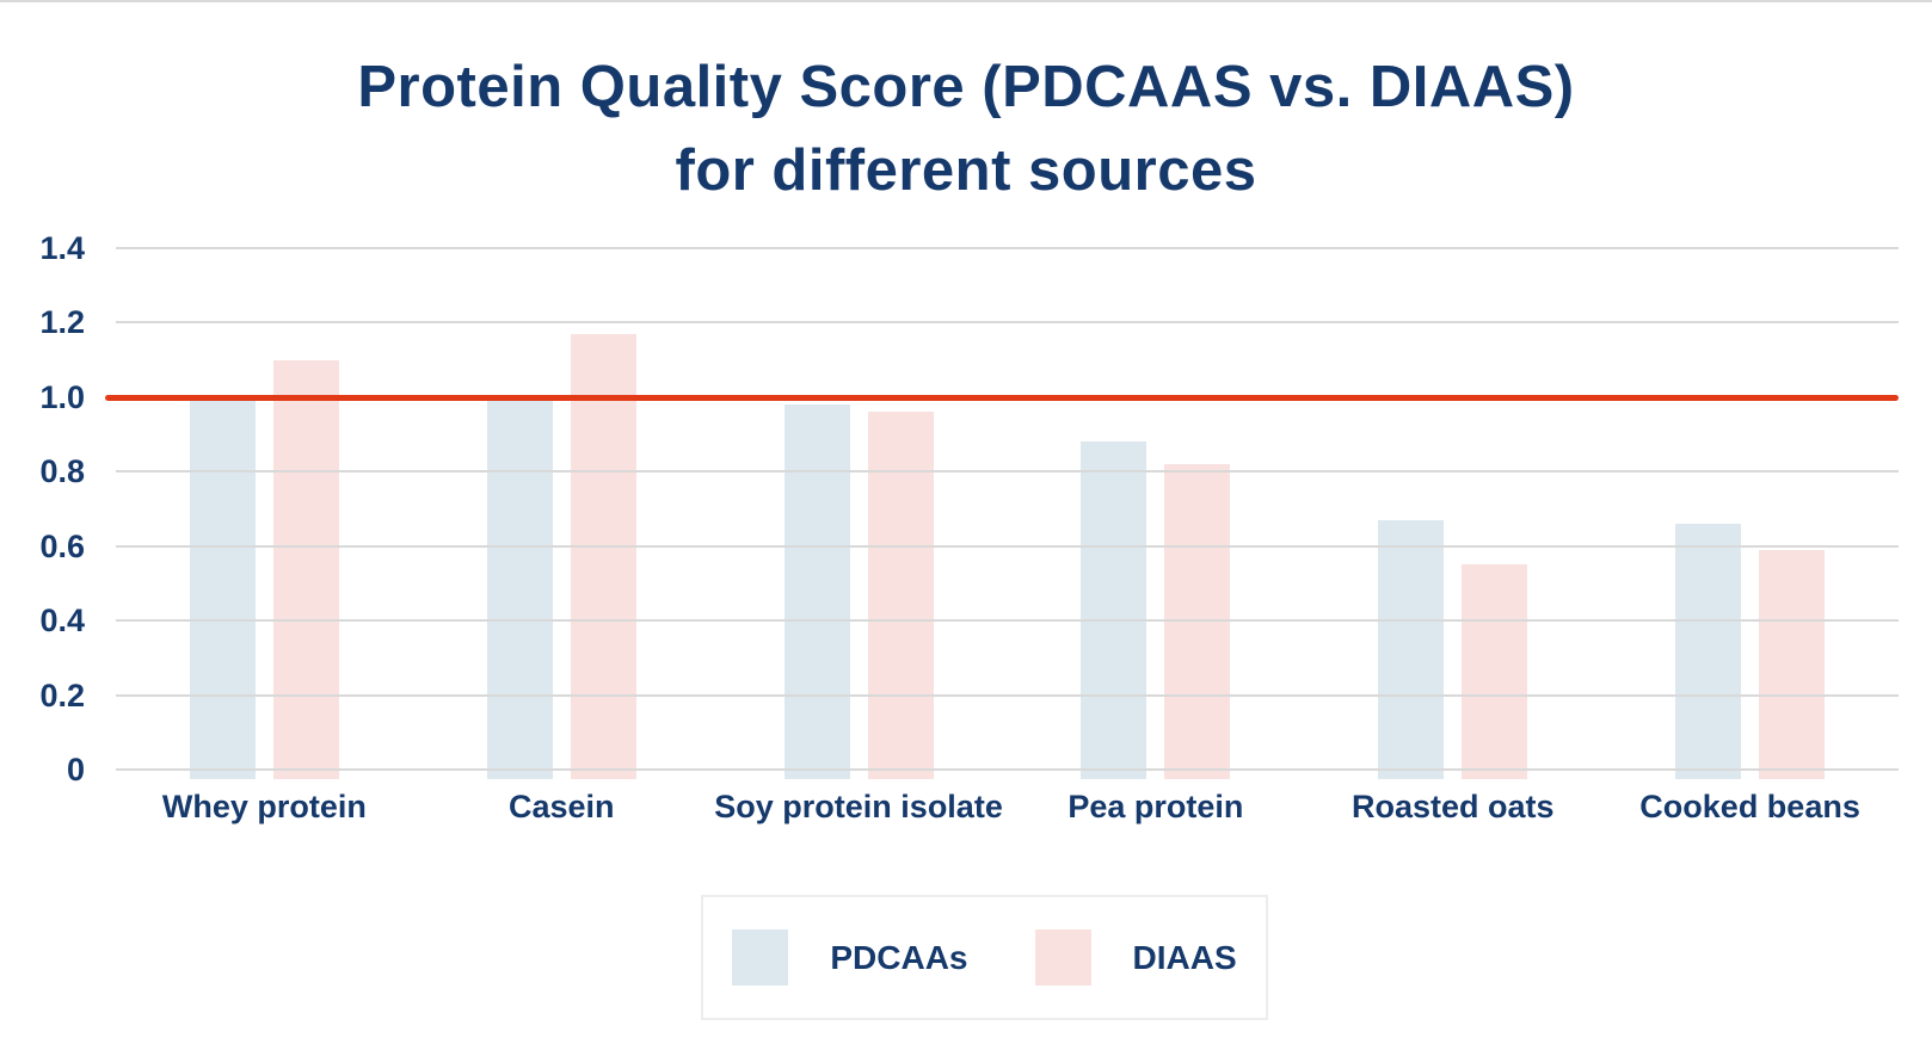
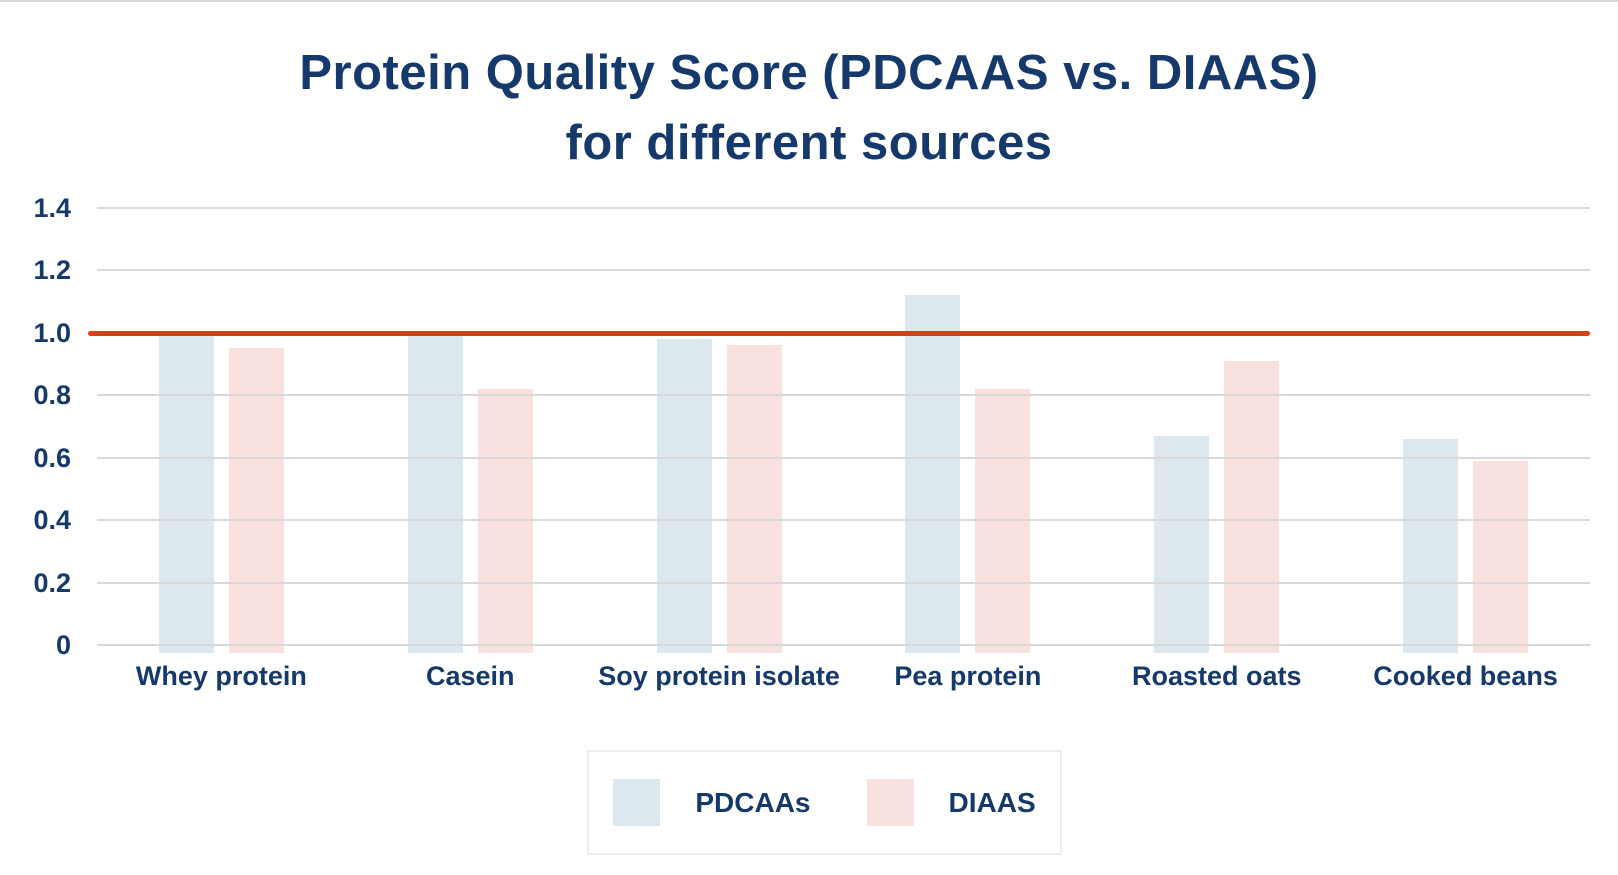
DIAAS/Whey protein: 1.10 -> 0.95
DIAAS/Casein: 1.17 -> 0.82
PDCAAs/Pea protein: 0.88 -> 1.12
DIAAS/Roasted oats: 0.55 -> 0.91
